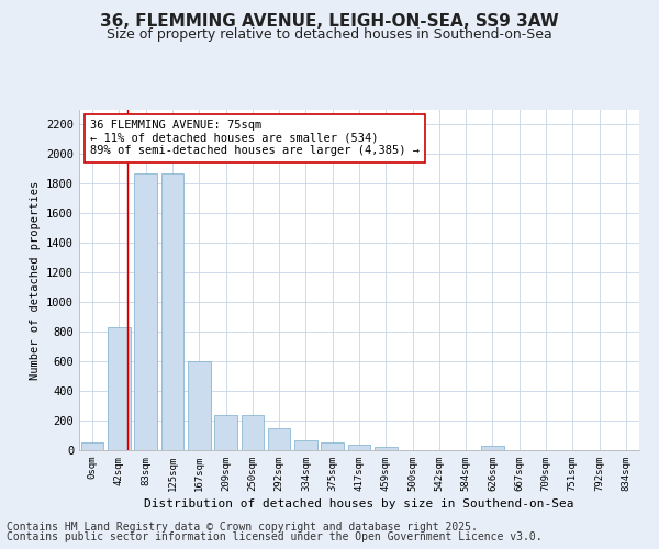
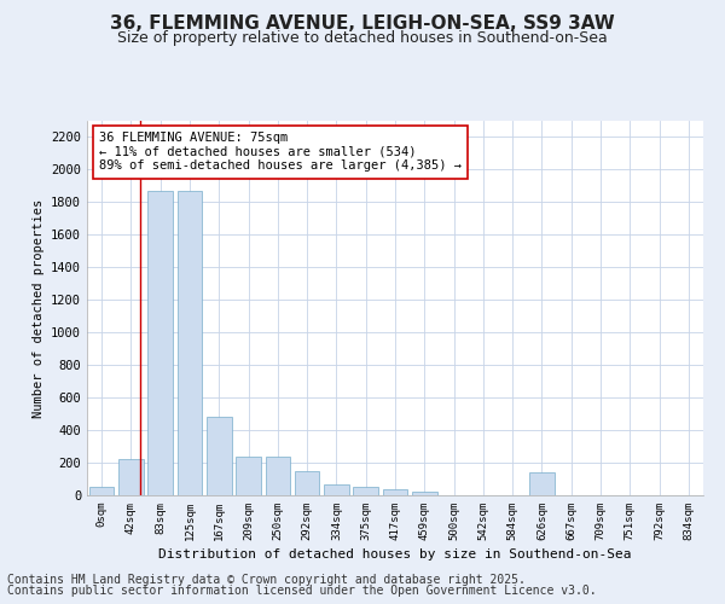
42sqm: 830 -> 220
167sqm: 600 -> 480
626sqm: 30 -> 140
